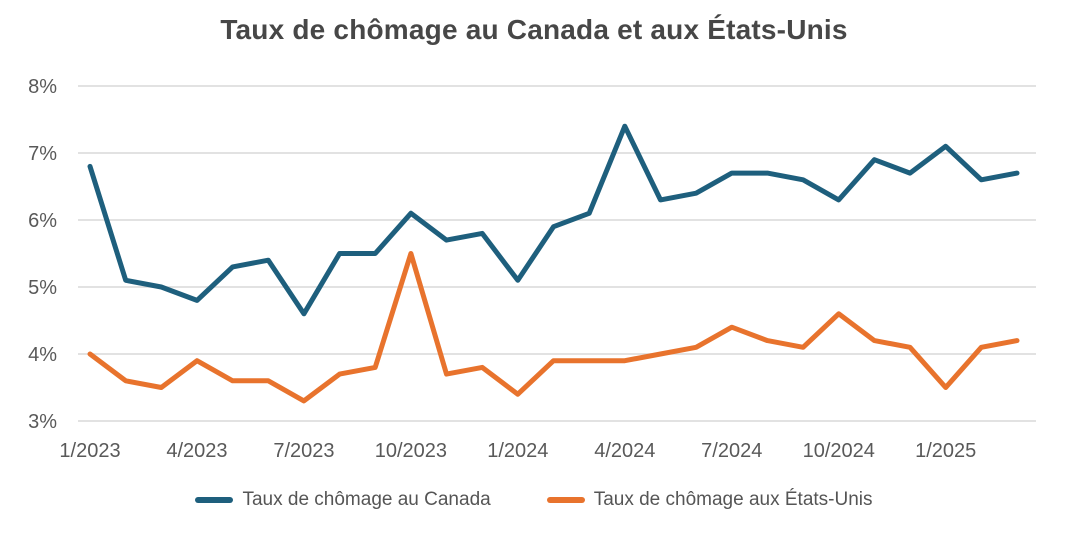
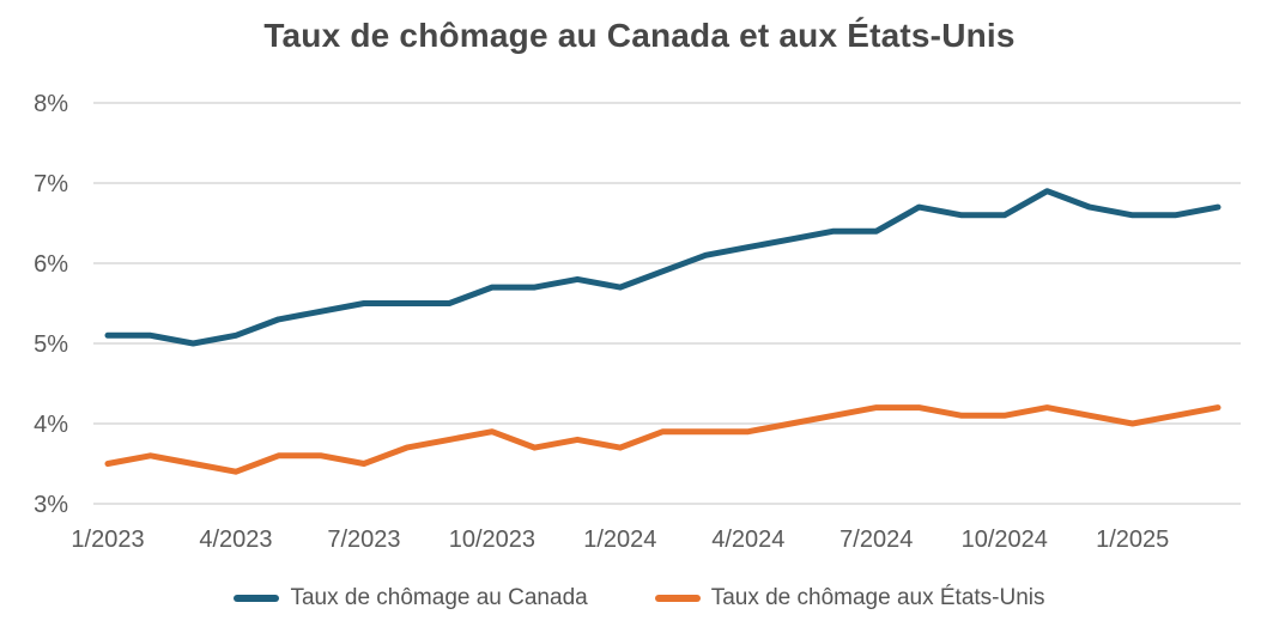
Taux de chômage au Canada/1/2023: 6.8% -> 5.1%
Taux de chômage aux États-Unis/1/2023: 4.0% -> 3.5%
Taux de chômage au Canada/4/2023: 4.8% -> 5.1%
Taux de chômage aux États-Unis/4/2023: 3.9% -> 3.4%
Taux de chômage au Canada/7/2023: 4.6% -> 5.5%
Taux de chômage aux États-Unis/7/2023: 3.3% -> 3.5%
Taux de chômage au Canada/10/2023: 6.1% -> 5.7%
Taux de chômage aux États-Unis/10/2023: 5.5% -> 3.9%
Taux de chômage au Canada/1/2024: 5.1% -> 5.7%
Taux de chômage aux États-Unis/1/2024: 3.4% -> 3.7%
Taux de chômage au Canada/4/2024: 7.4% -> 6.2%
Taux de chômage au Canada/7/2024: 6.7% -> 6.4%
Taux de chômage aux États-Unis/7/2024: 4.4% -> 4.2%
Taux de chômage au Canada/10/2024: 6.3% -> 6.6%
Taux de chômage aux États-Unis/10/2024: 4.6% -> 4.1%
Taux de chômage au Canada/1/2025: 7.1% -> 6.6%
Taux de chômage aux États-Unis/1/2025: 3.5% -> 4.0%
